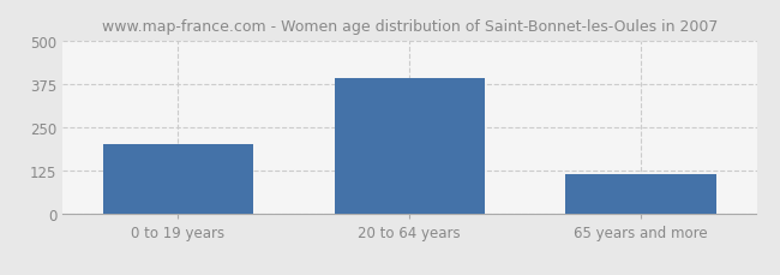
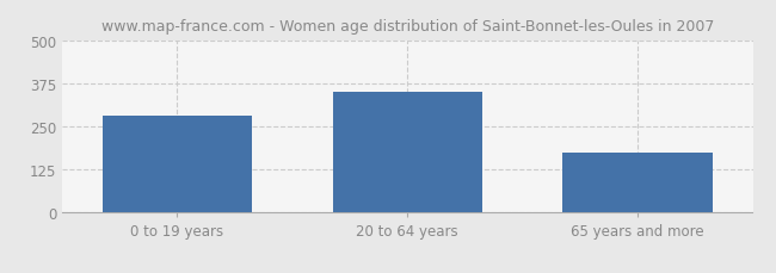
0 to 19 years: 200 -> 280
20 to 64 years: 390 -> 350
65 years and more: 115 -> 175
